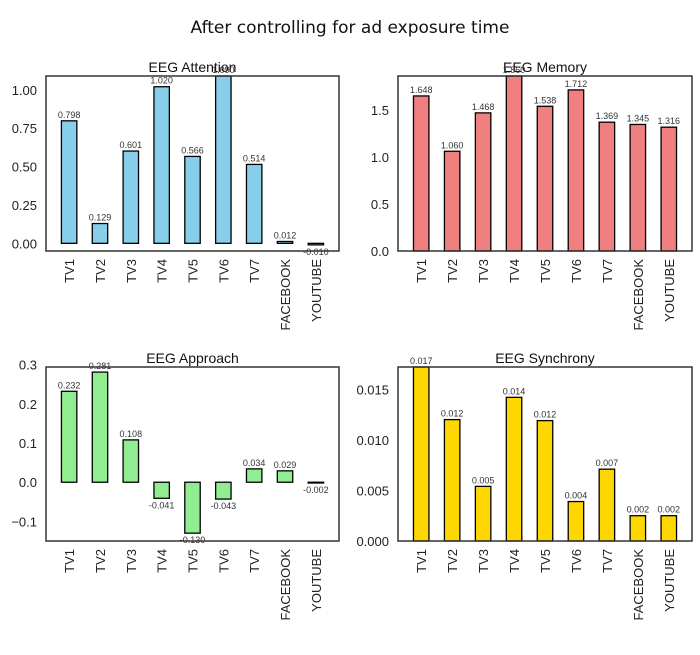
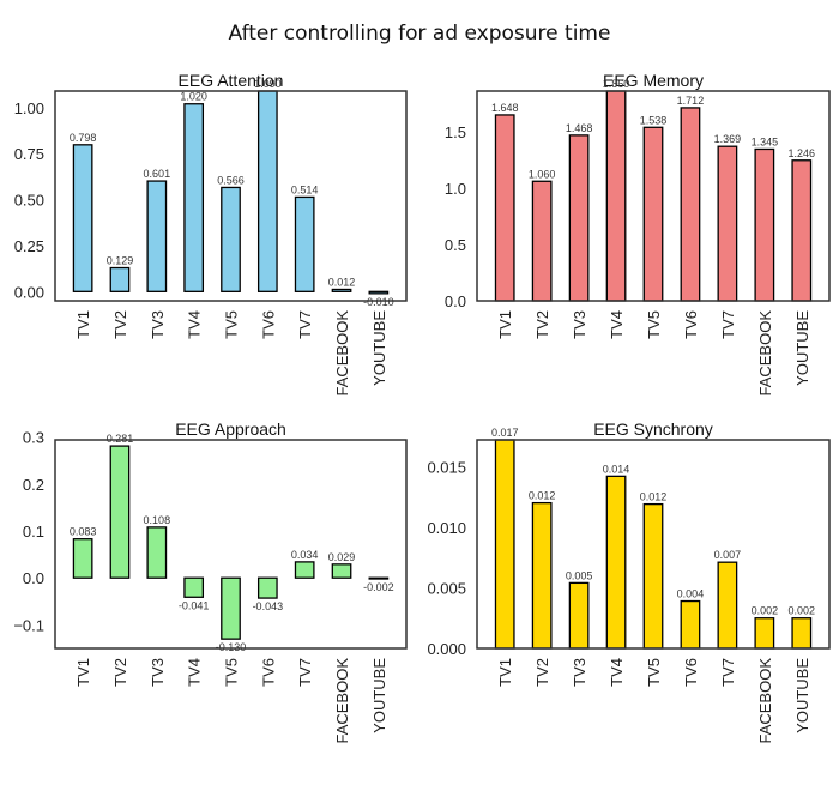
EEG Memory/YOUTUBE: 1.316 -> 1.246
EEG Approach/TV1: 0.232 -> 0.083
